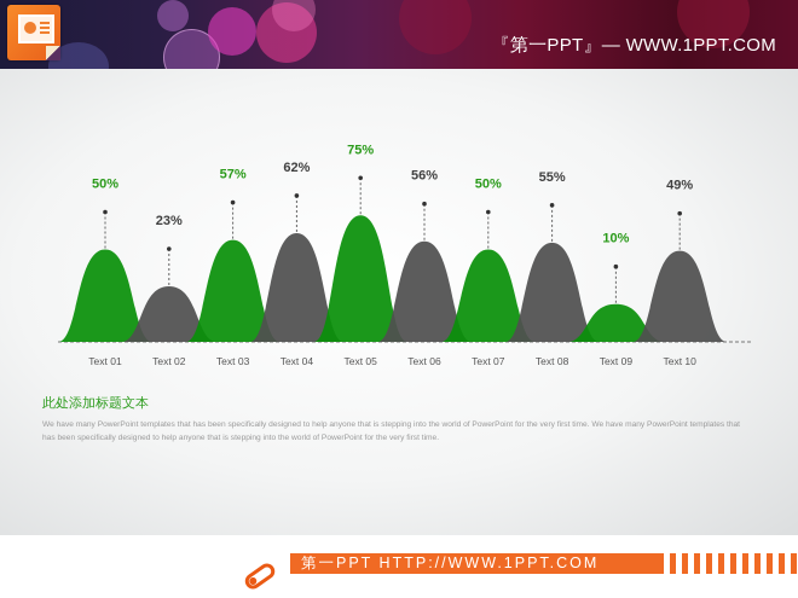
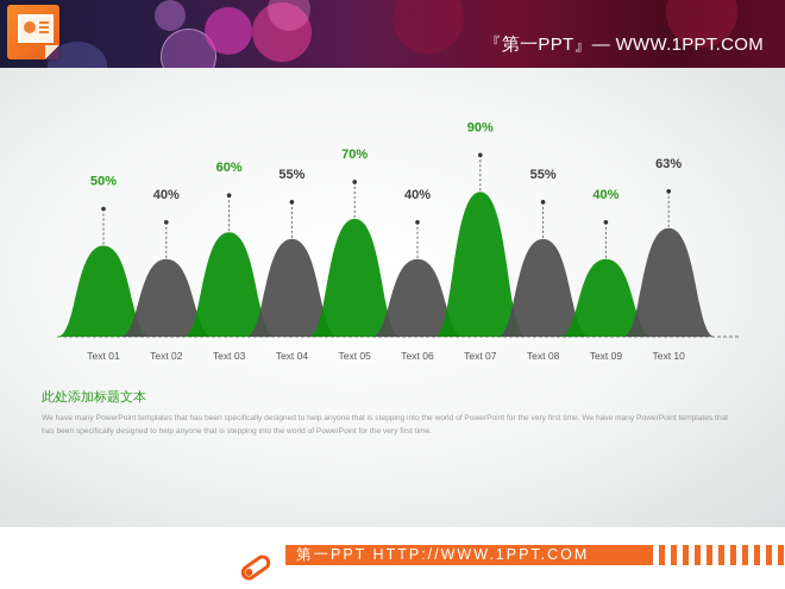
Text 02: 23% -> 40%
Text 03: 57% -> 60%
Text 04: 62% -> 55%
Text 05: 75% -> 70%
Text 06: 56% -> 40%
Text 07: 50% -> 90%
Text 09: 10% -> 40%
Text 10: 49% -> 63%
